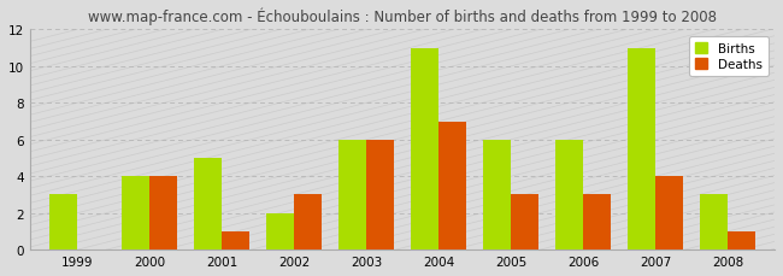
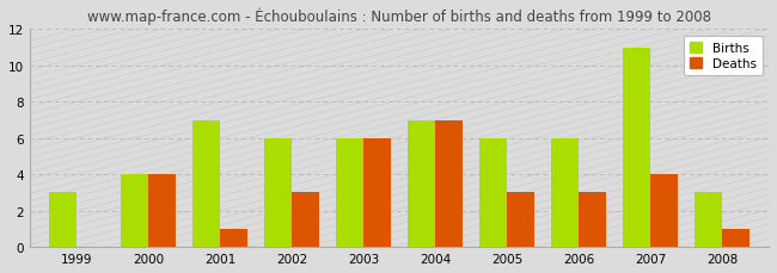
Births/2001: 5 -> 7
Births/2002: 2 -> 6
Births/2004: 11 -> 7
